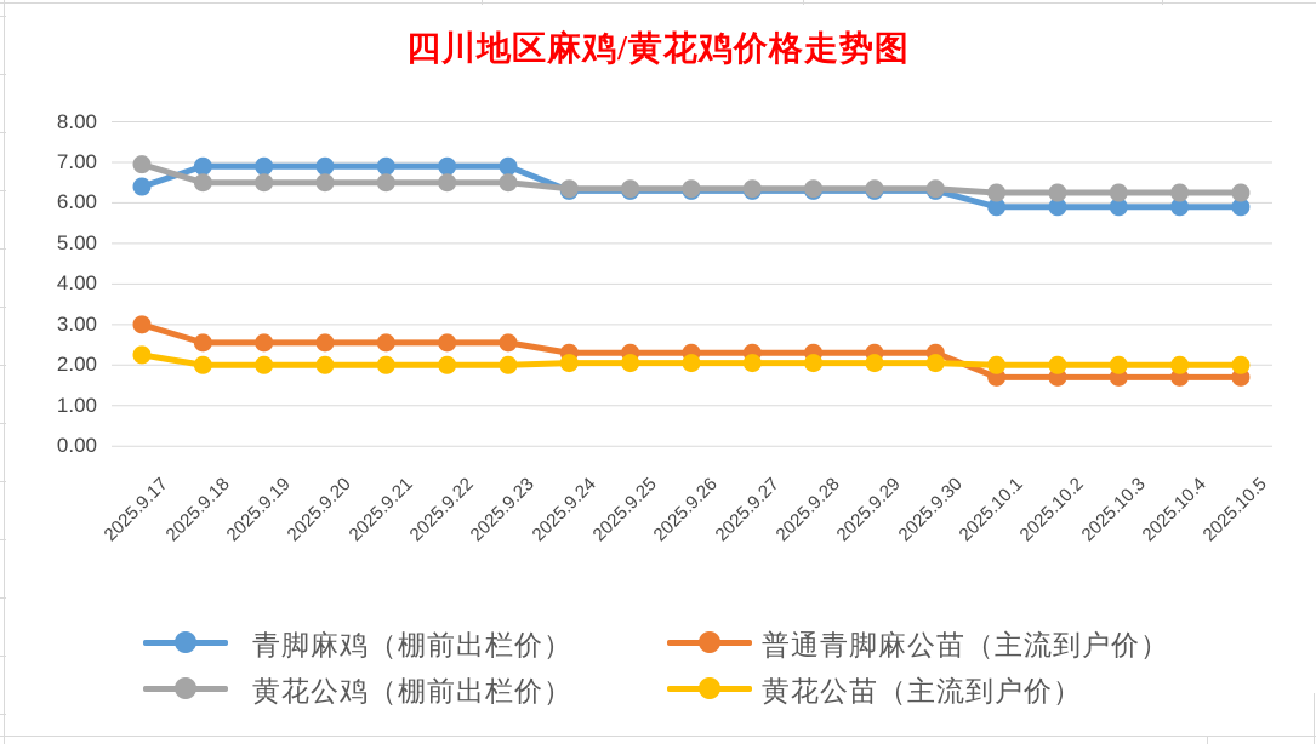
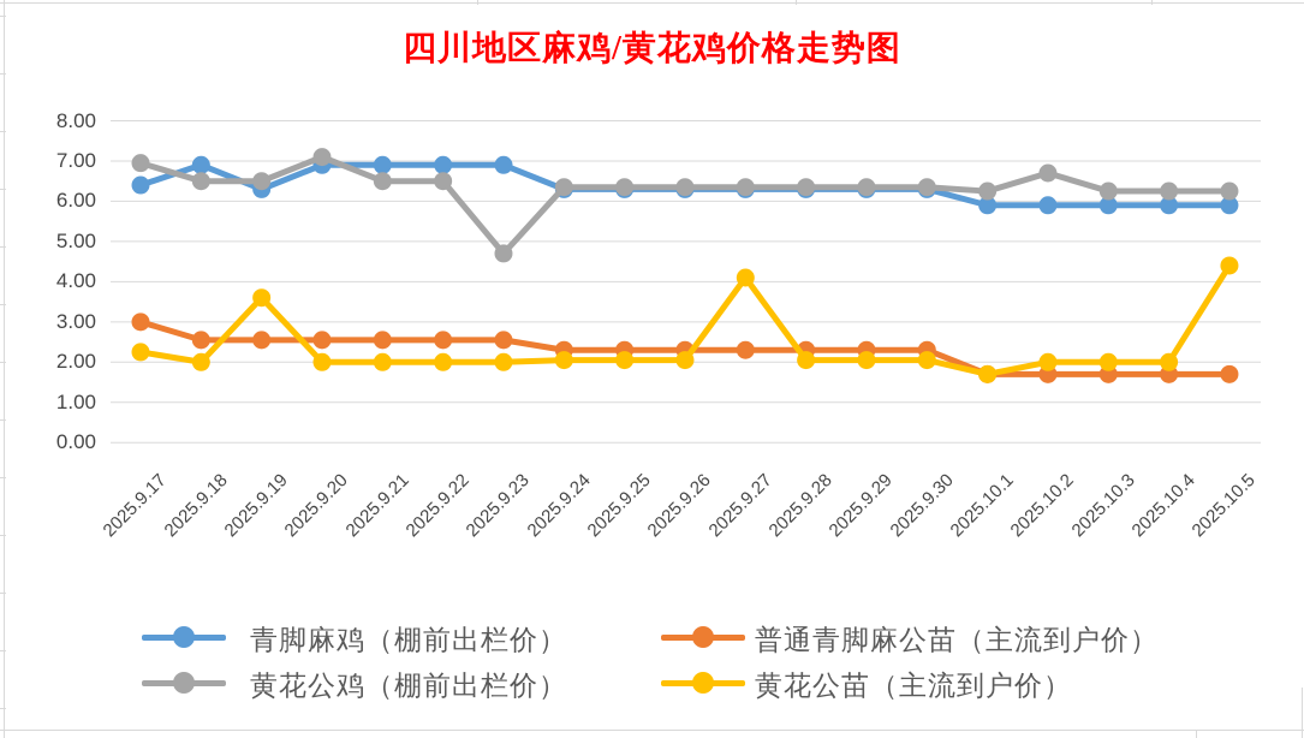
青脚麻鸡（棚前出栏价）/2025.9.19: 6.9 -> 6.3
黄花公苗（主流到户价）/2025.9.19: 2.0 -> 3.6
黄花公鸡（棚前出栏价）/2025.9.20: 6.5 -> 7.1
黄花公鸡（棚前出栏价）/2025.9.23: 6.5 -> 4.7
黄花公苗（主流到户价）/2025.9.27: 2.0 -> 4.1
黄花公苗（主流到户价）/2025.10.1: 2.0 -> 1.7
黄花公鸡（棚前出栏价）/2025.10.2: 6.2 -> 6.7
黄花公苗（主流到户价）/2025.10.5: 2.0 -> 4.4
